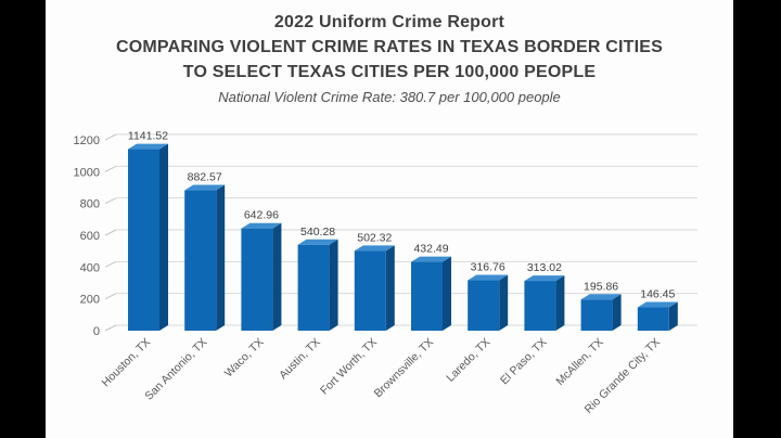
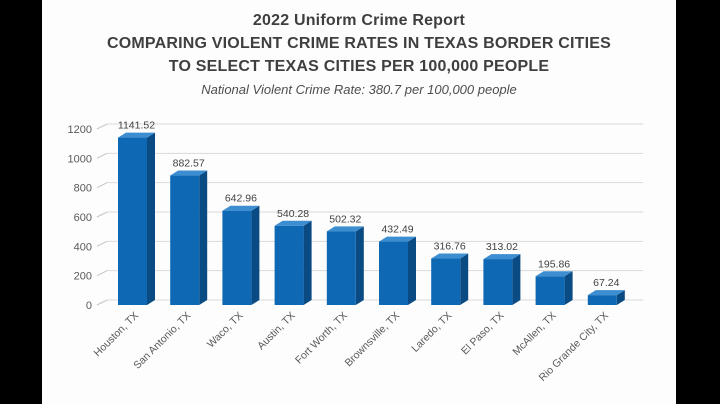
Rio Grande City, TX: 146.45 -> 67.24
